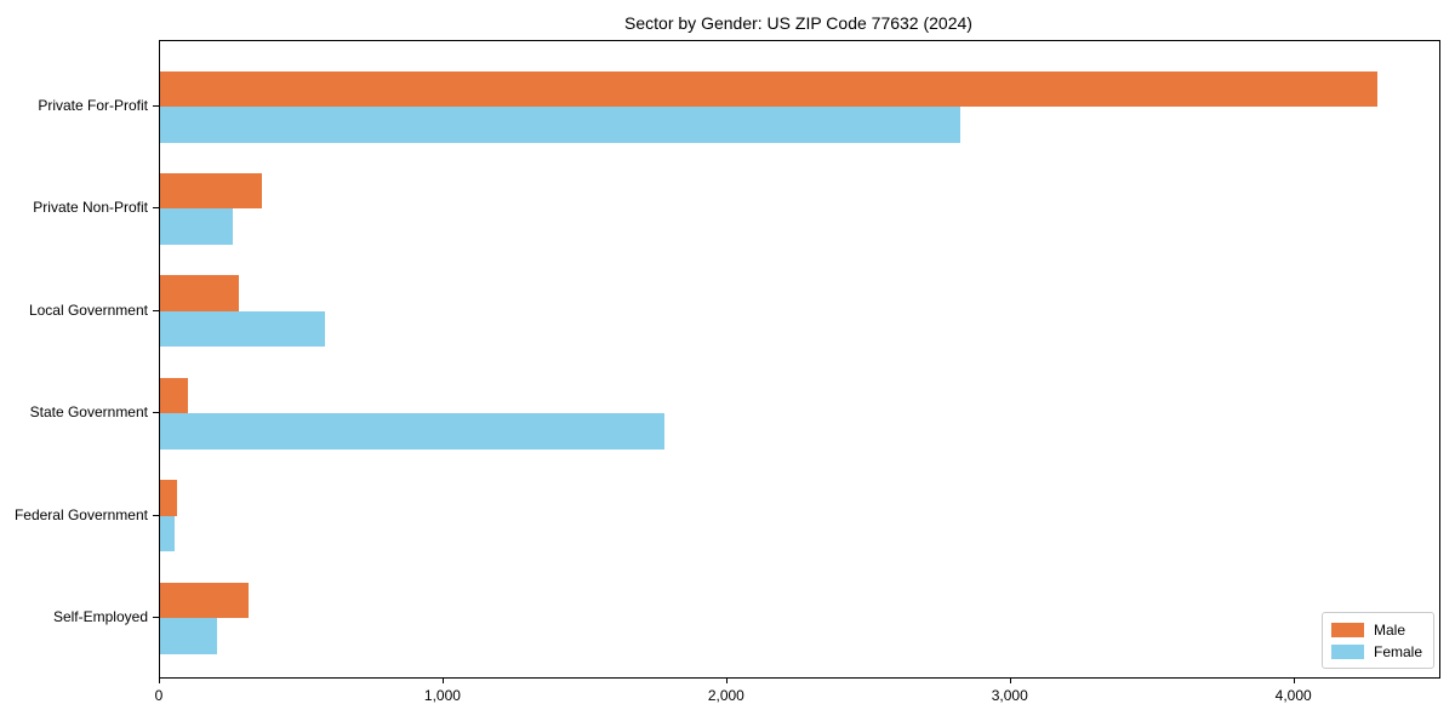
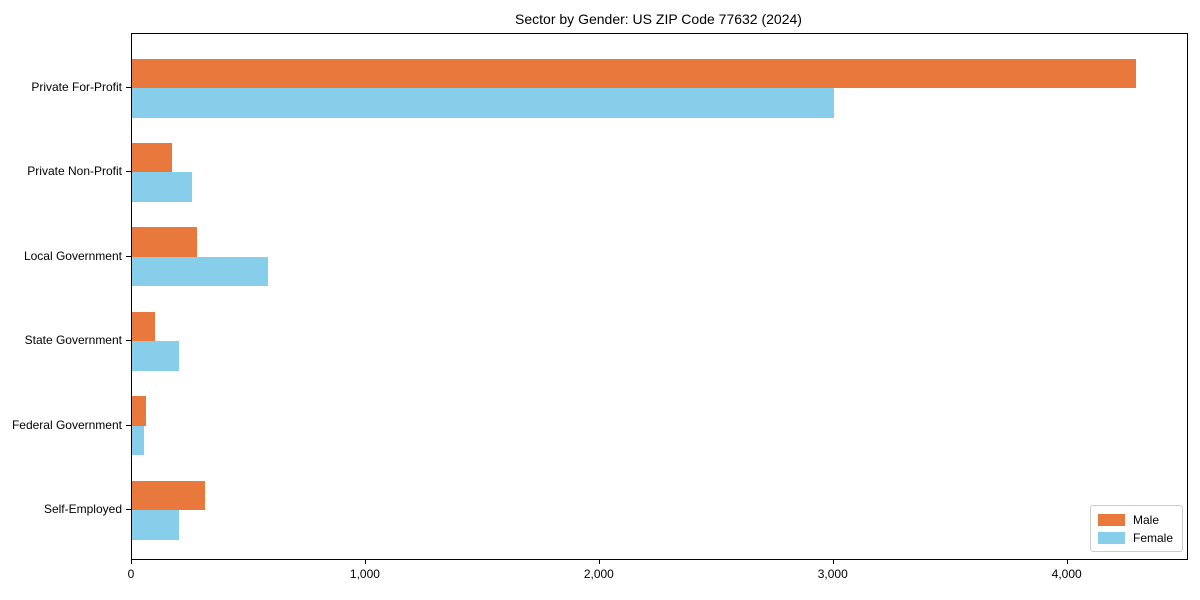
Female/Private For-Profit: 2820 -> 3000
Male/Private Non-Profit: 360 -> 170
Female/State Government: 1780 -> 200
